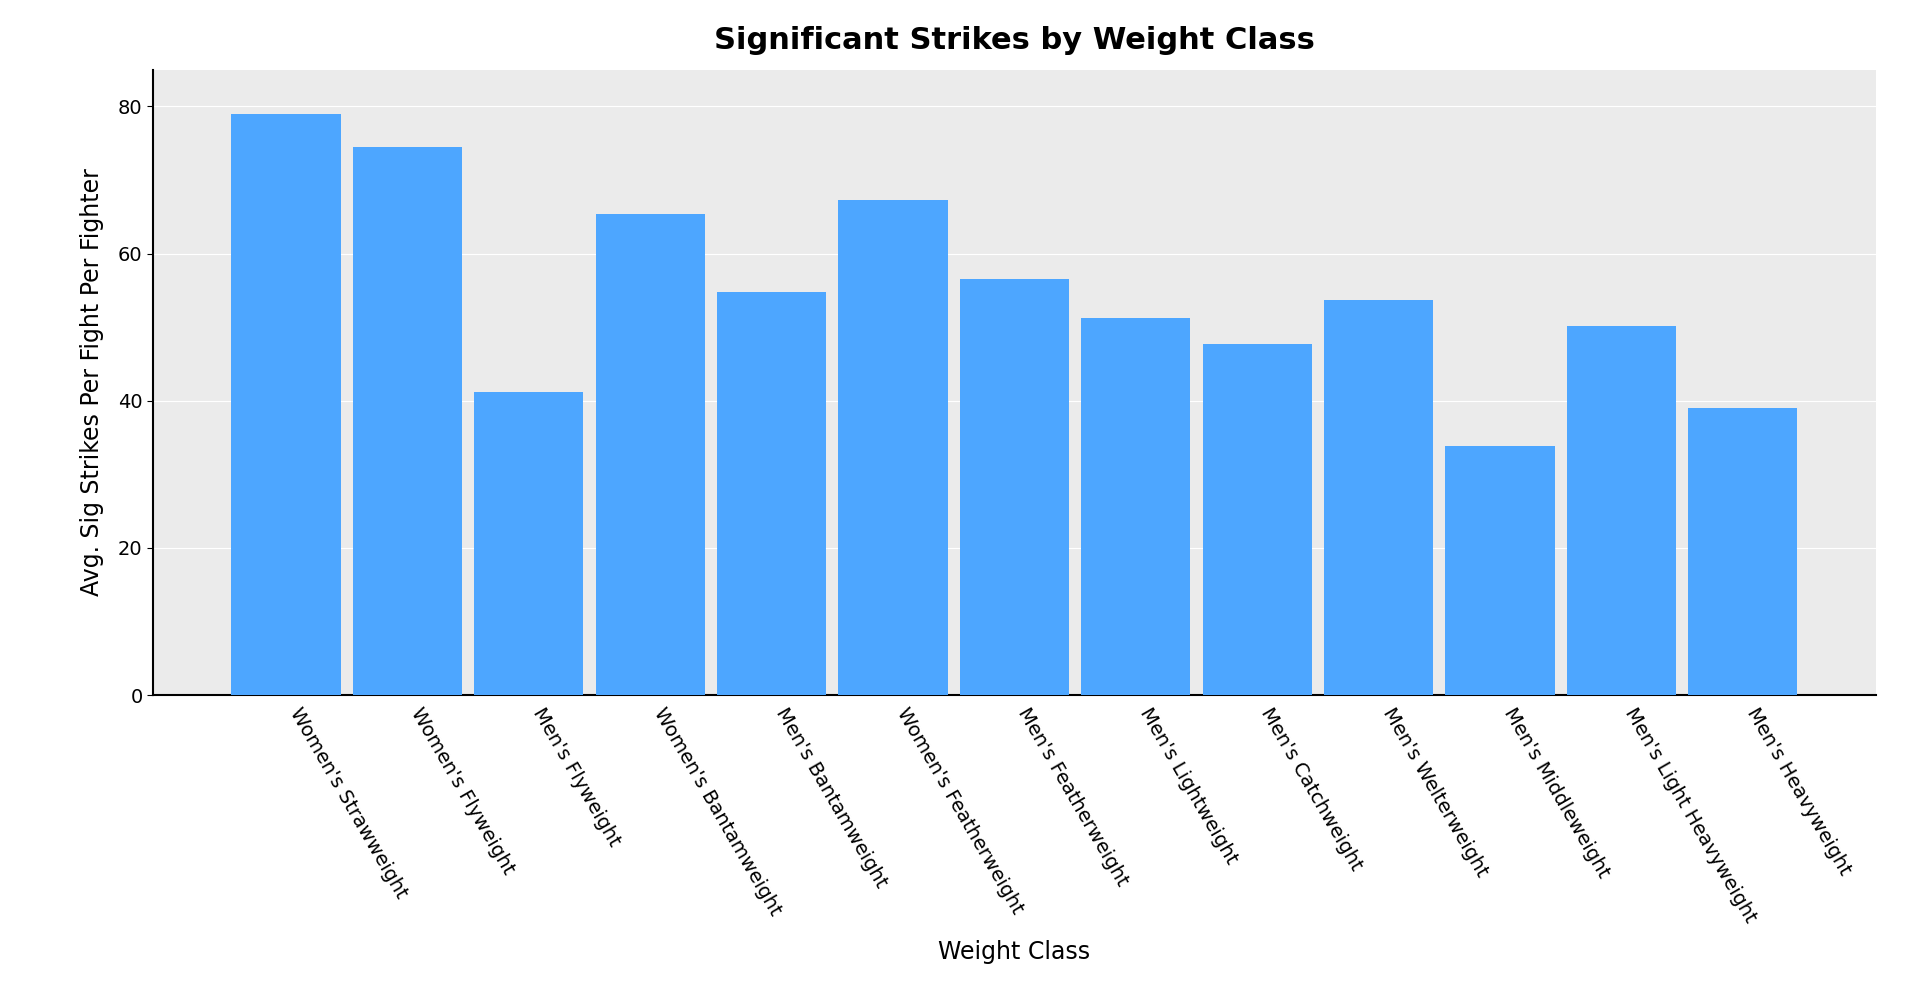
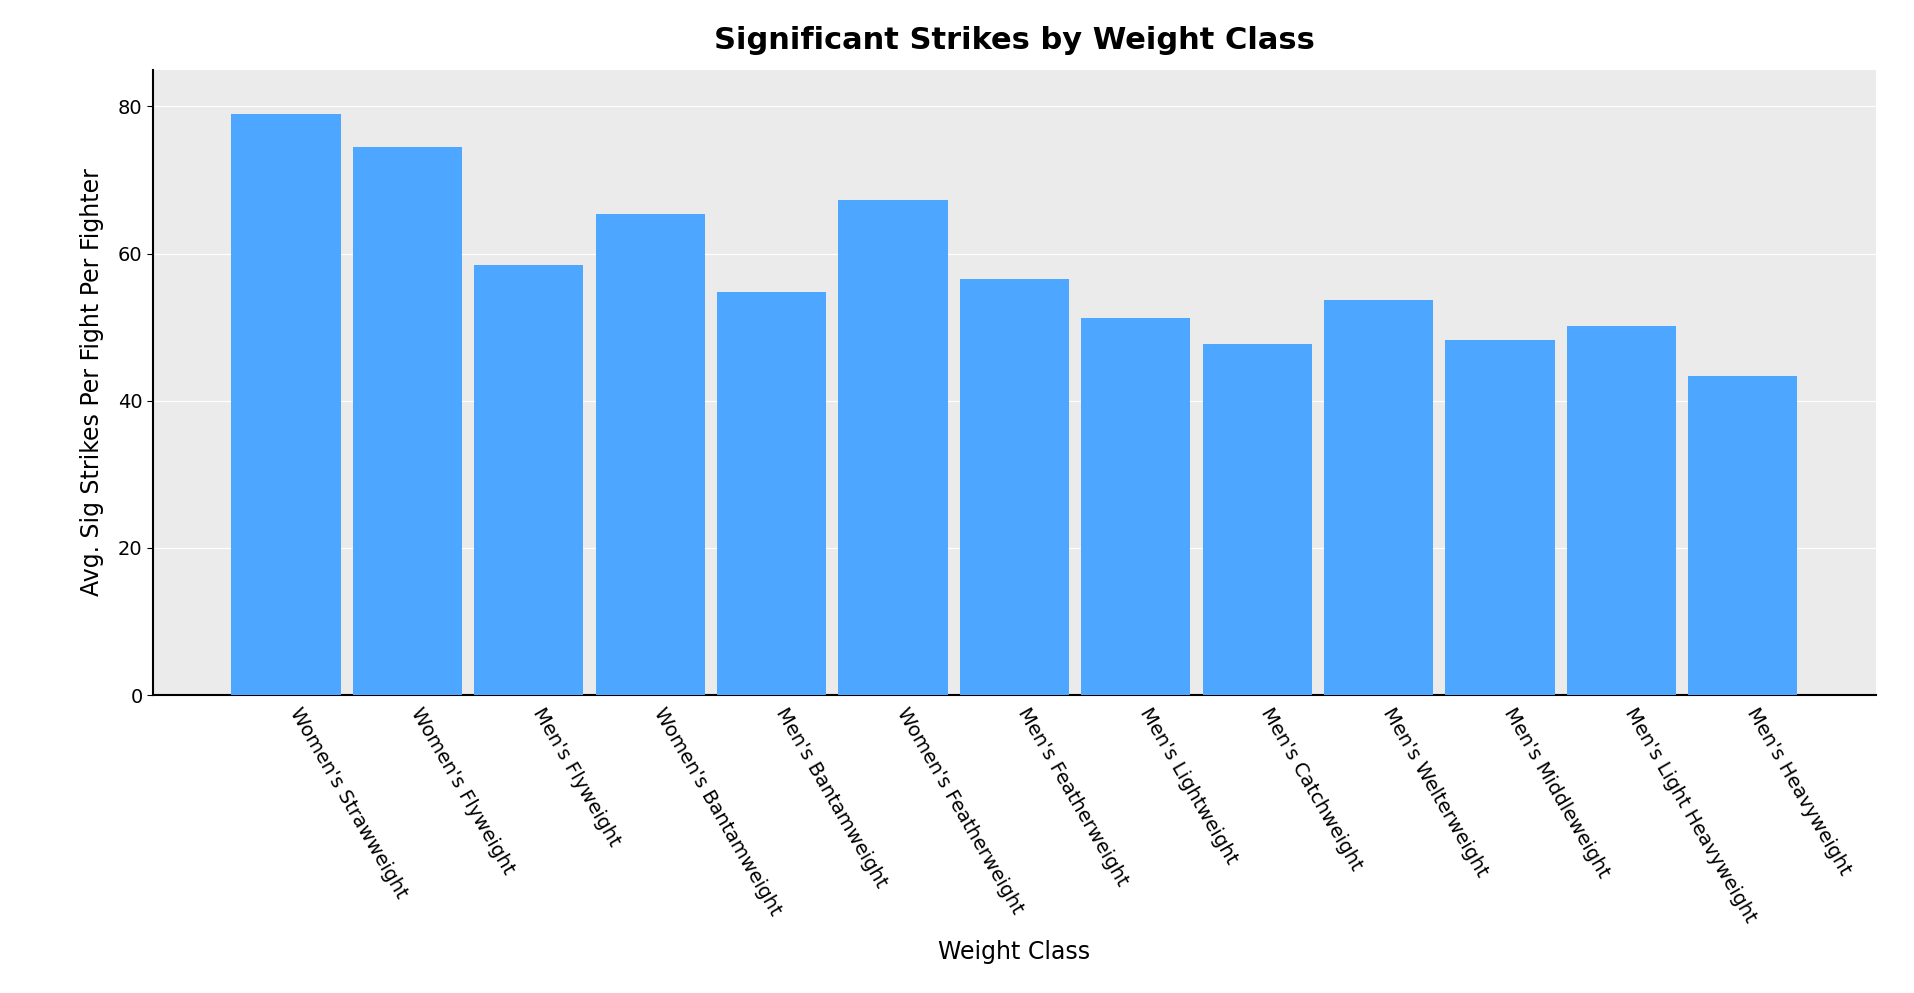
Men's Flyweight: 41.2 -> 58.5
Men's Middleweight: 33.8 -> 48.2
Men's Heavyweight: 39.0 -> 43.3
